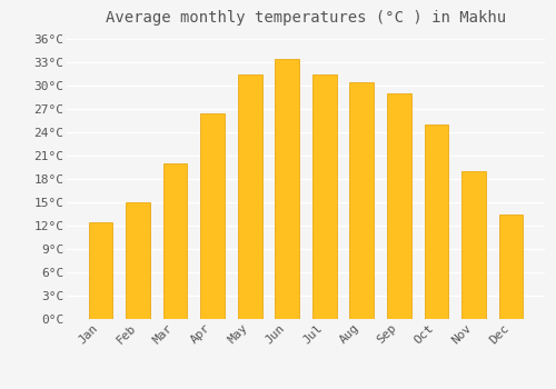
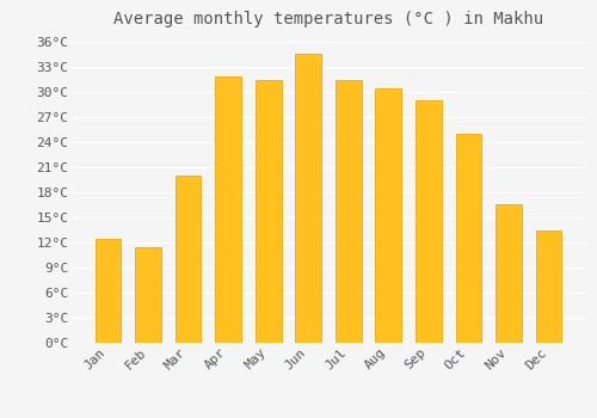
Feb: 15.0°C -> 11.4°C
Apr: 26.5°C -> 31.8°C
Jun: 33.5°C -> 34.6°C
Nov: 19.0°C -> 16.6°C
